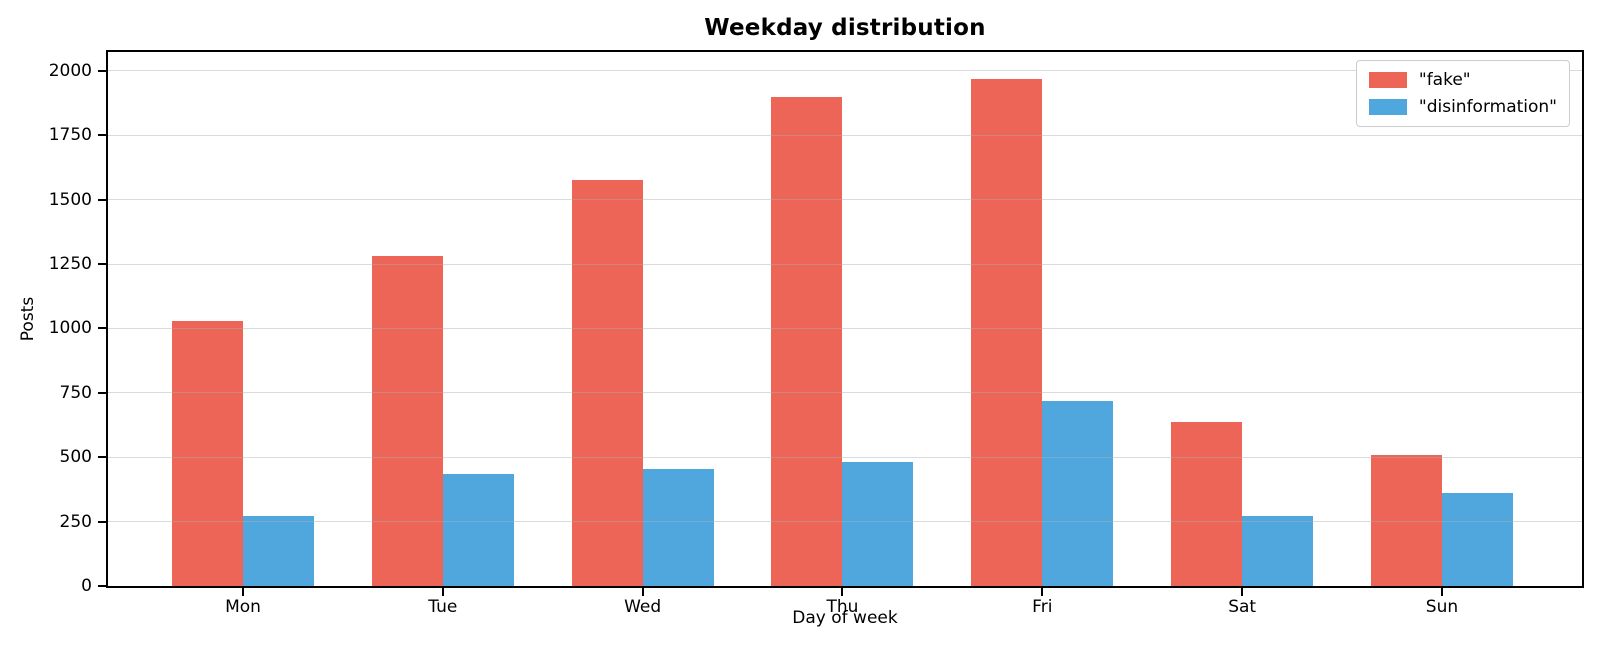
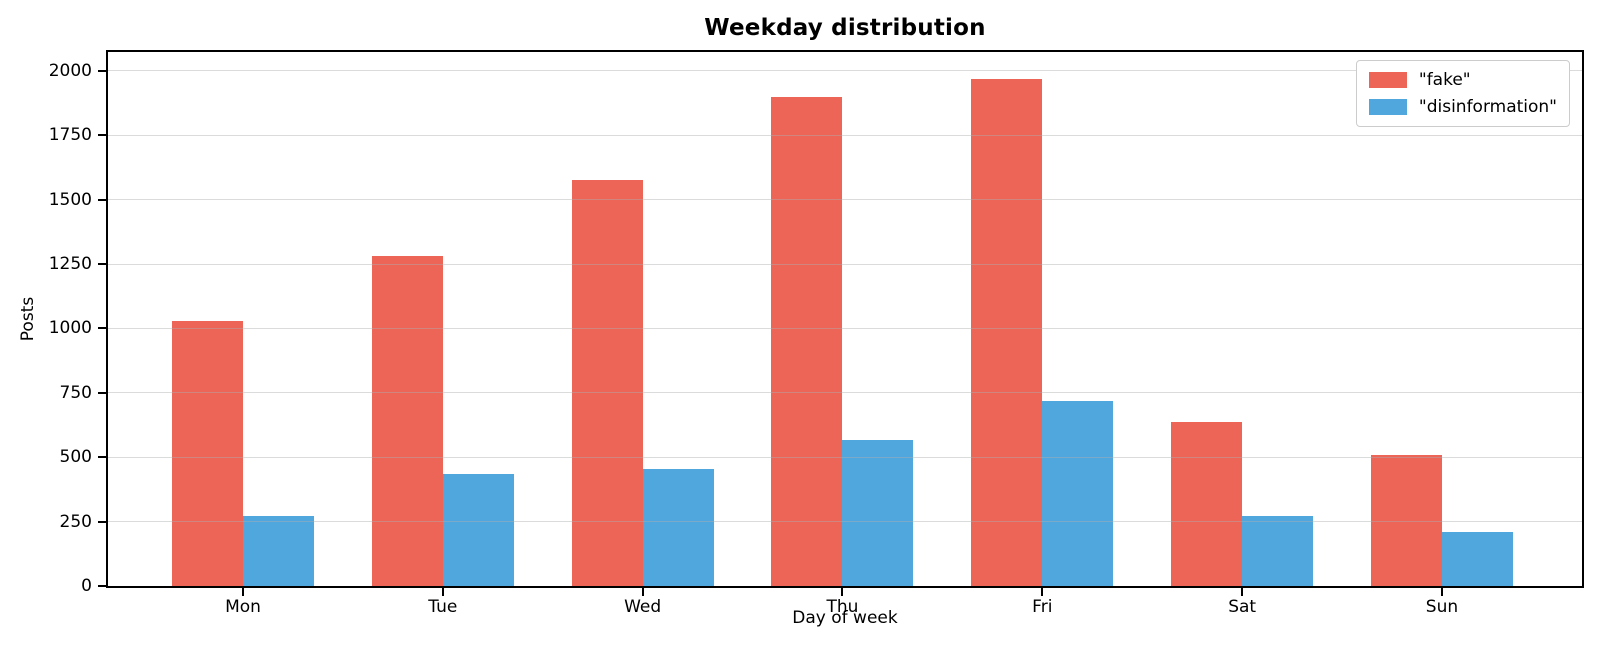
"disinformation"/Thu: 480 -> 560
"disinformation"/Sun: 360 -> 210
